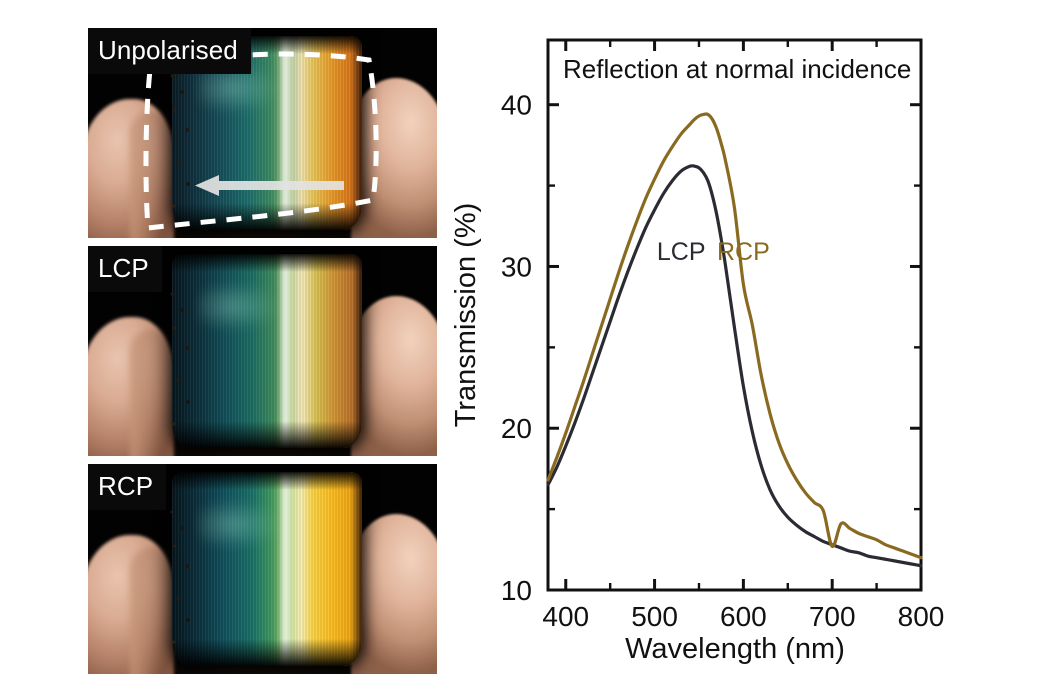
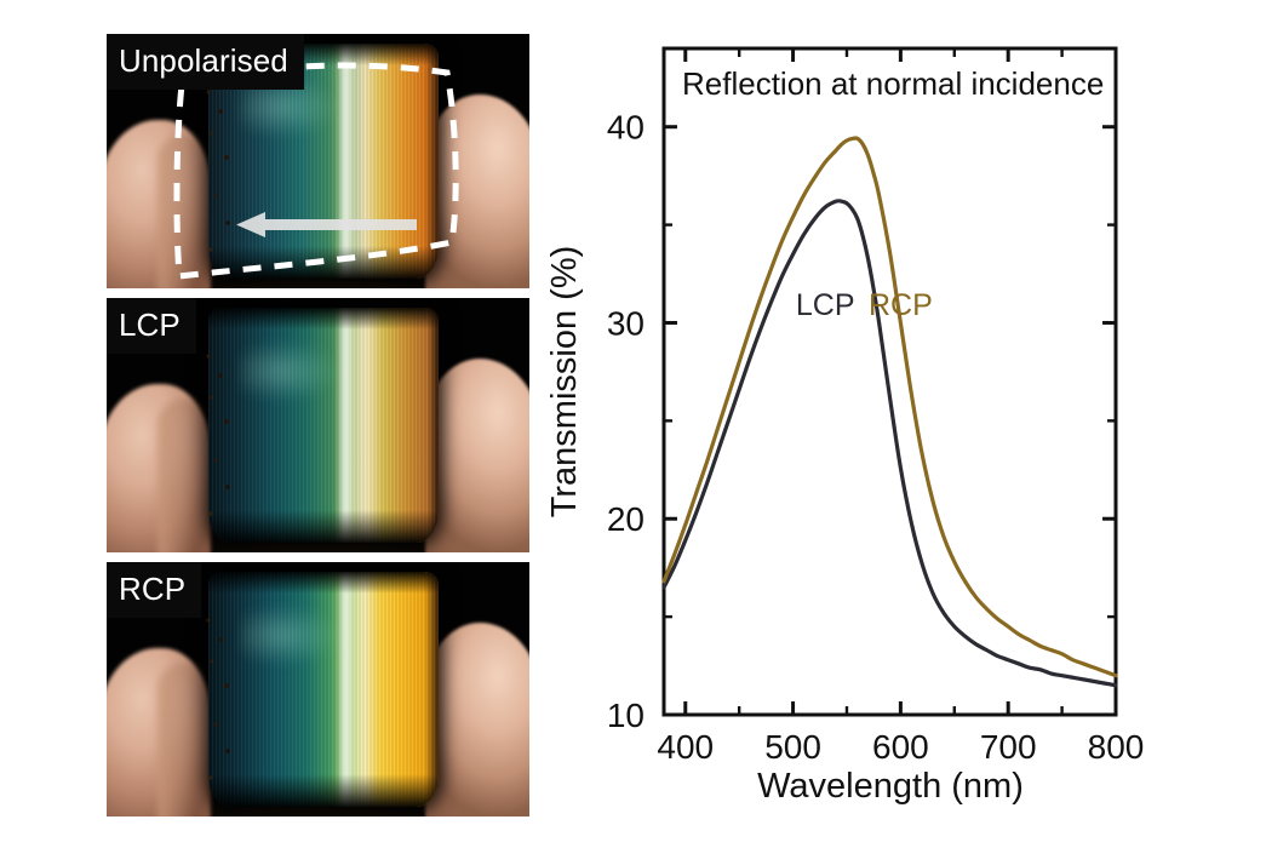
RCP/600: 28.9 -> 30.0
RCP/700: 12.7 -> 14.5
